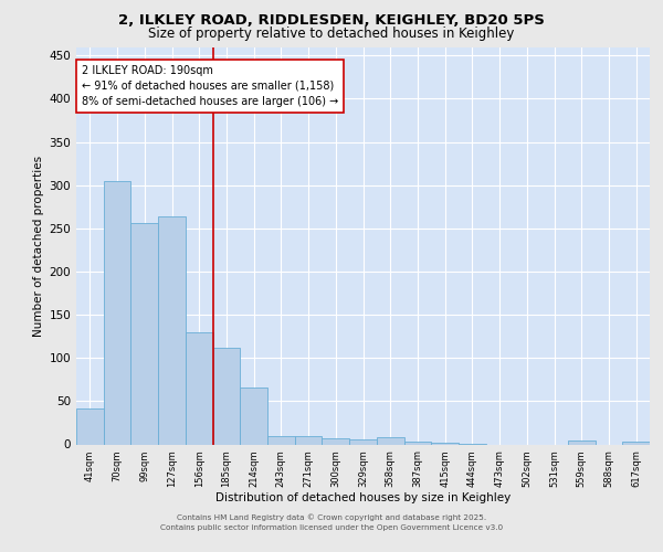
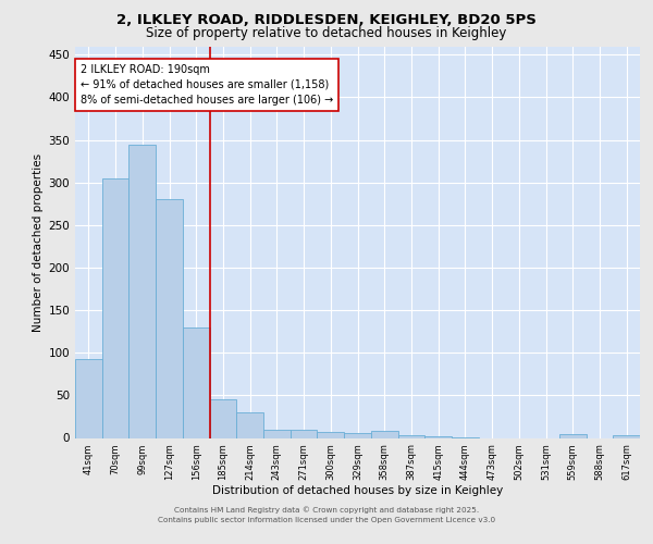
41sqm: 42 -> 93
99sqm: 256 -> 344
127sqm: 264 -> 280
185sqm: 112 -> 46
214sqm: 66 -> 30
